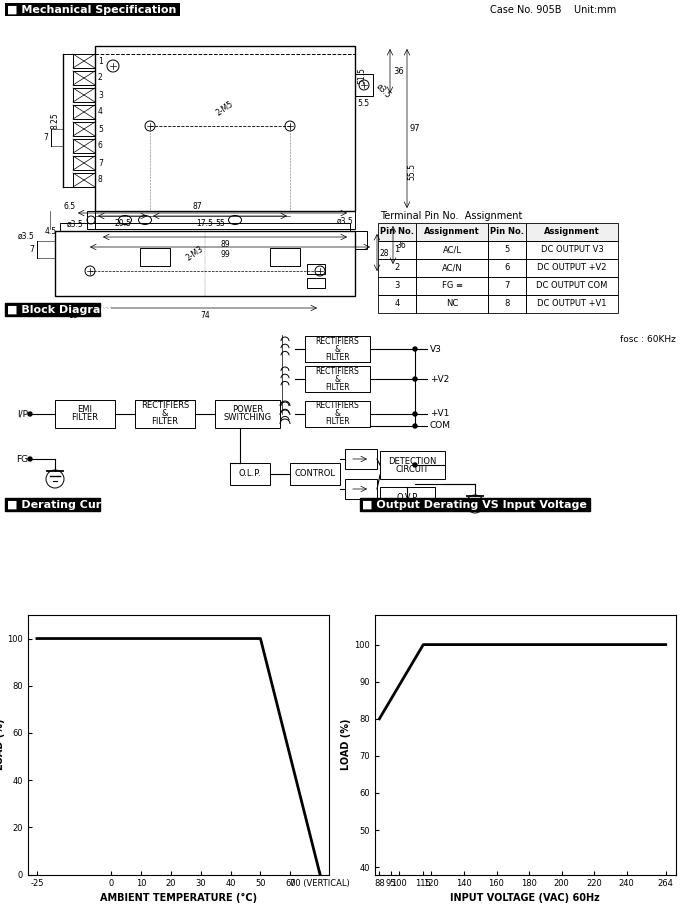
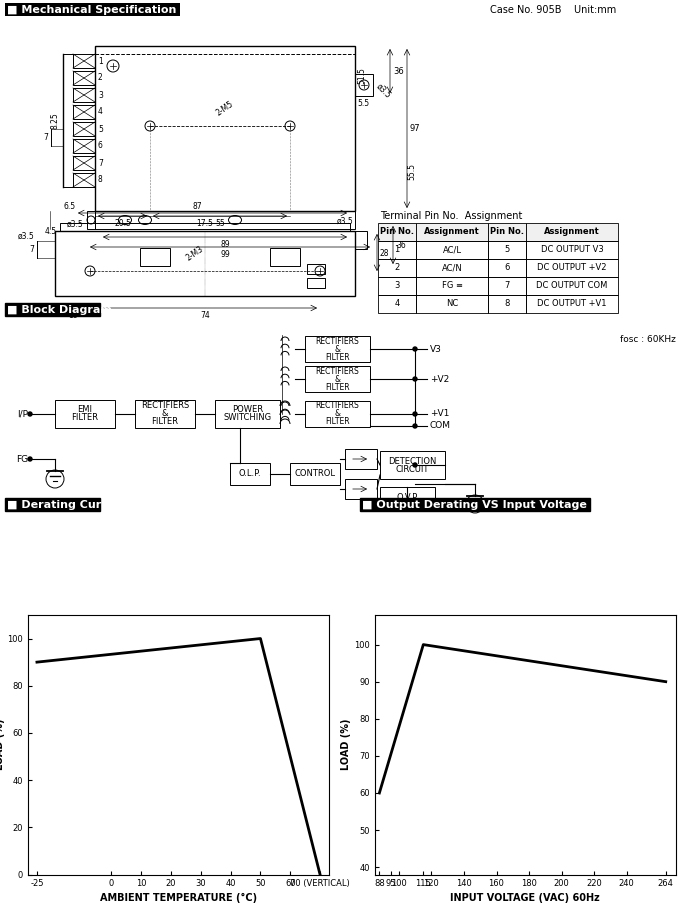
-25: 100 -> 90
88: 80 -> 60
264: 100 -> 90
